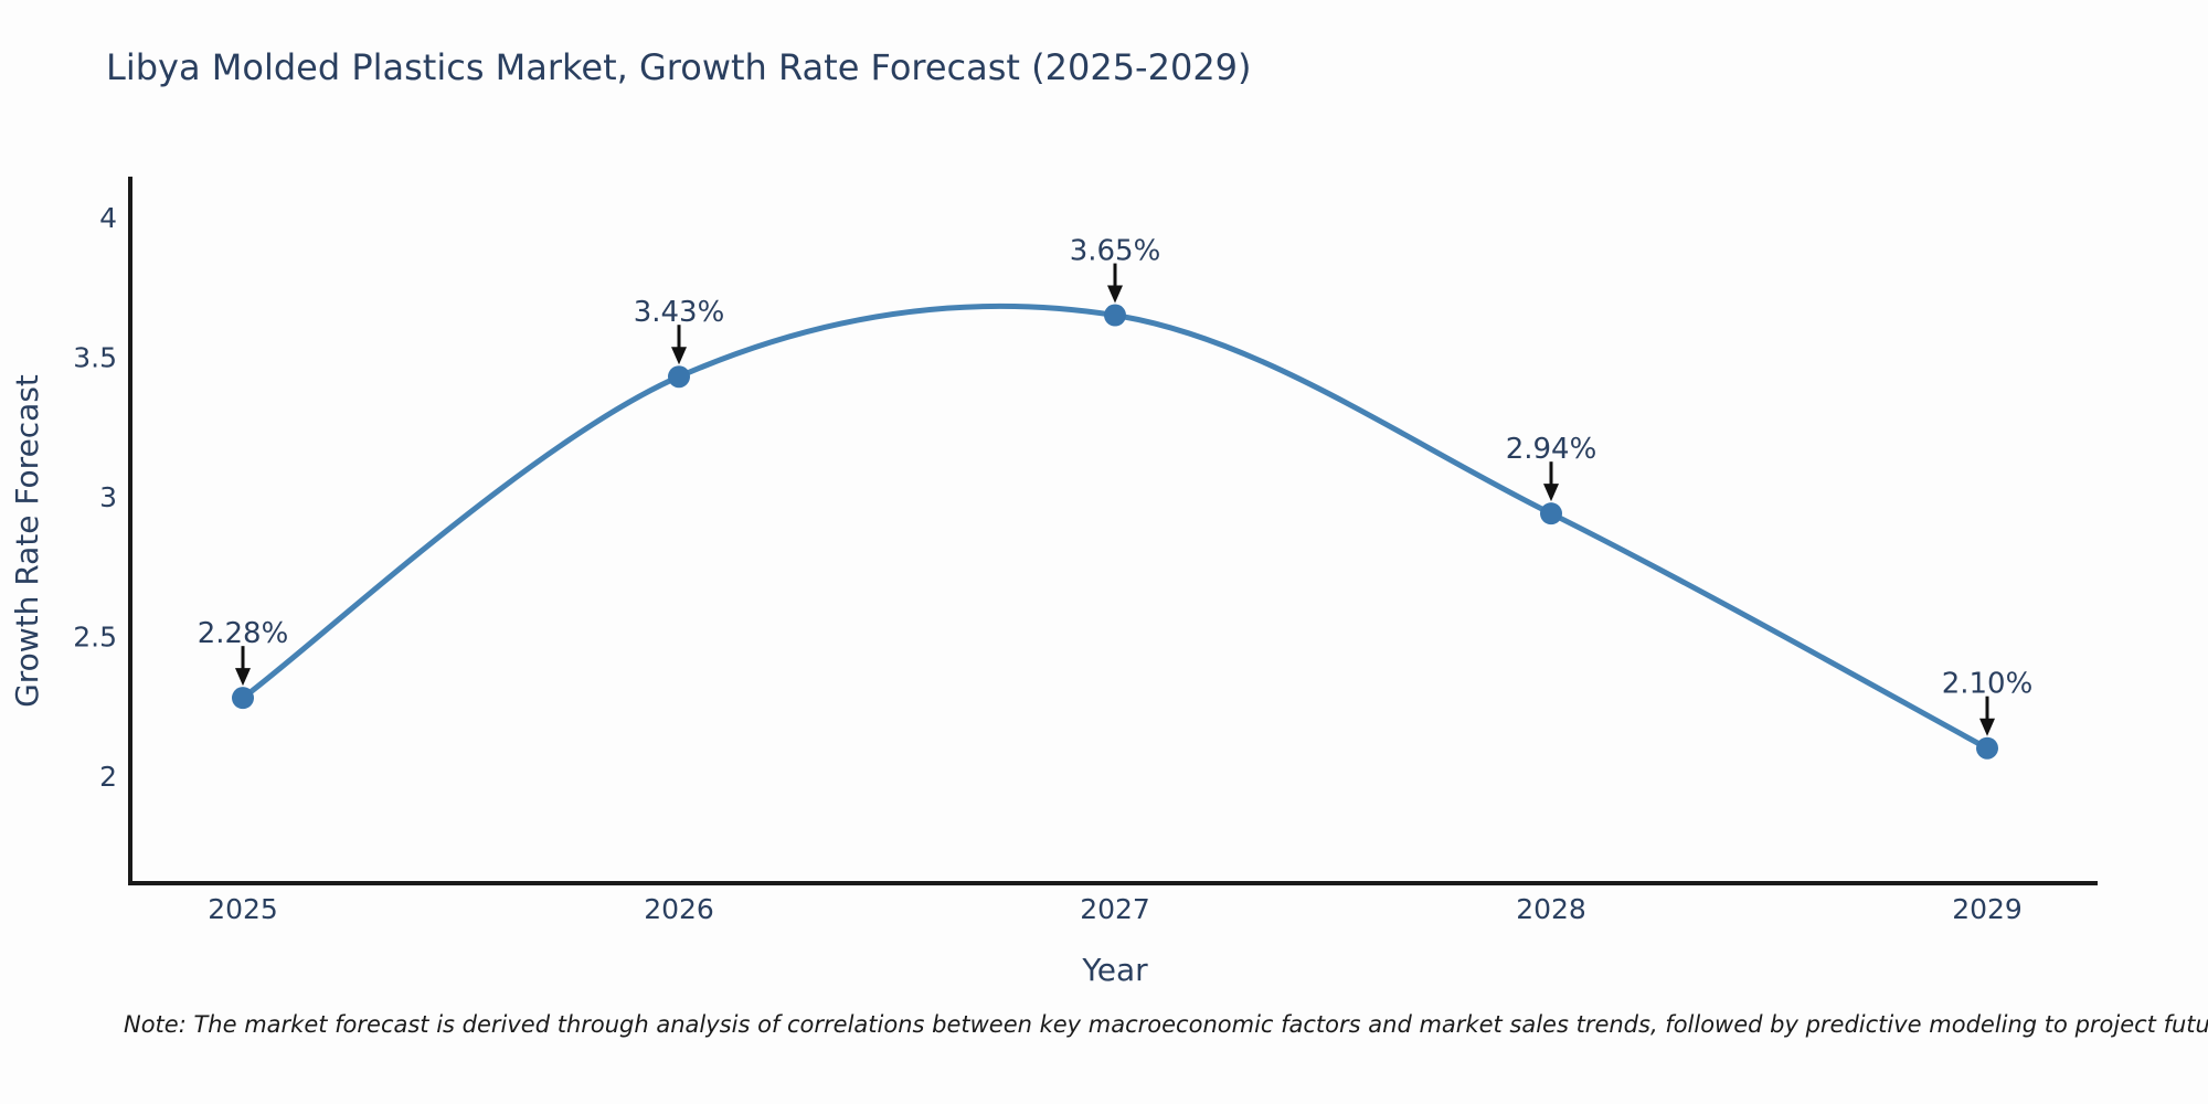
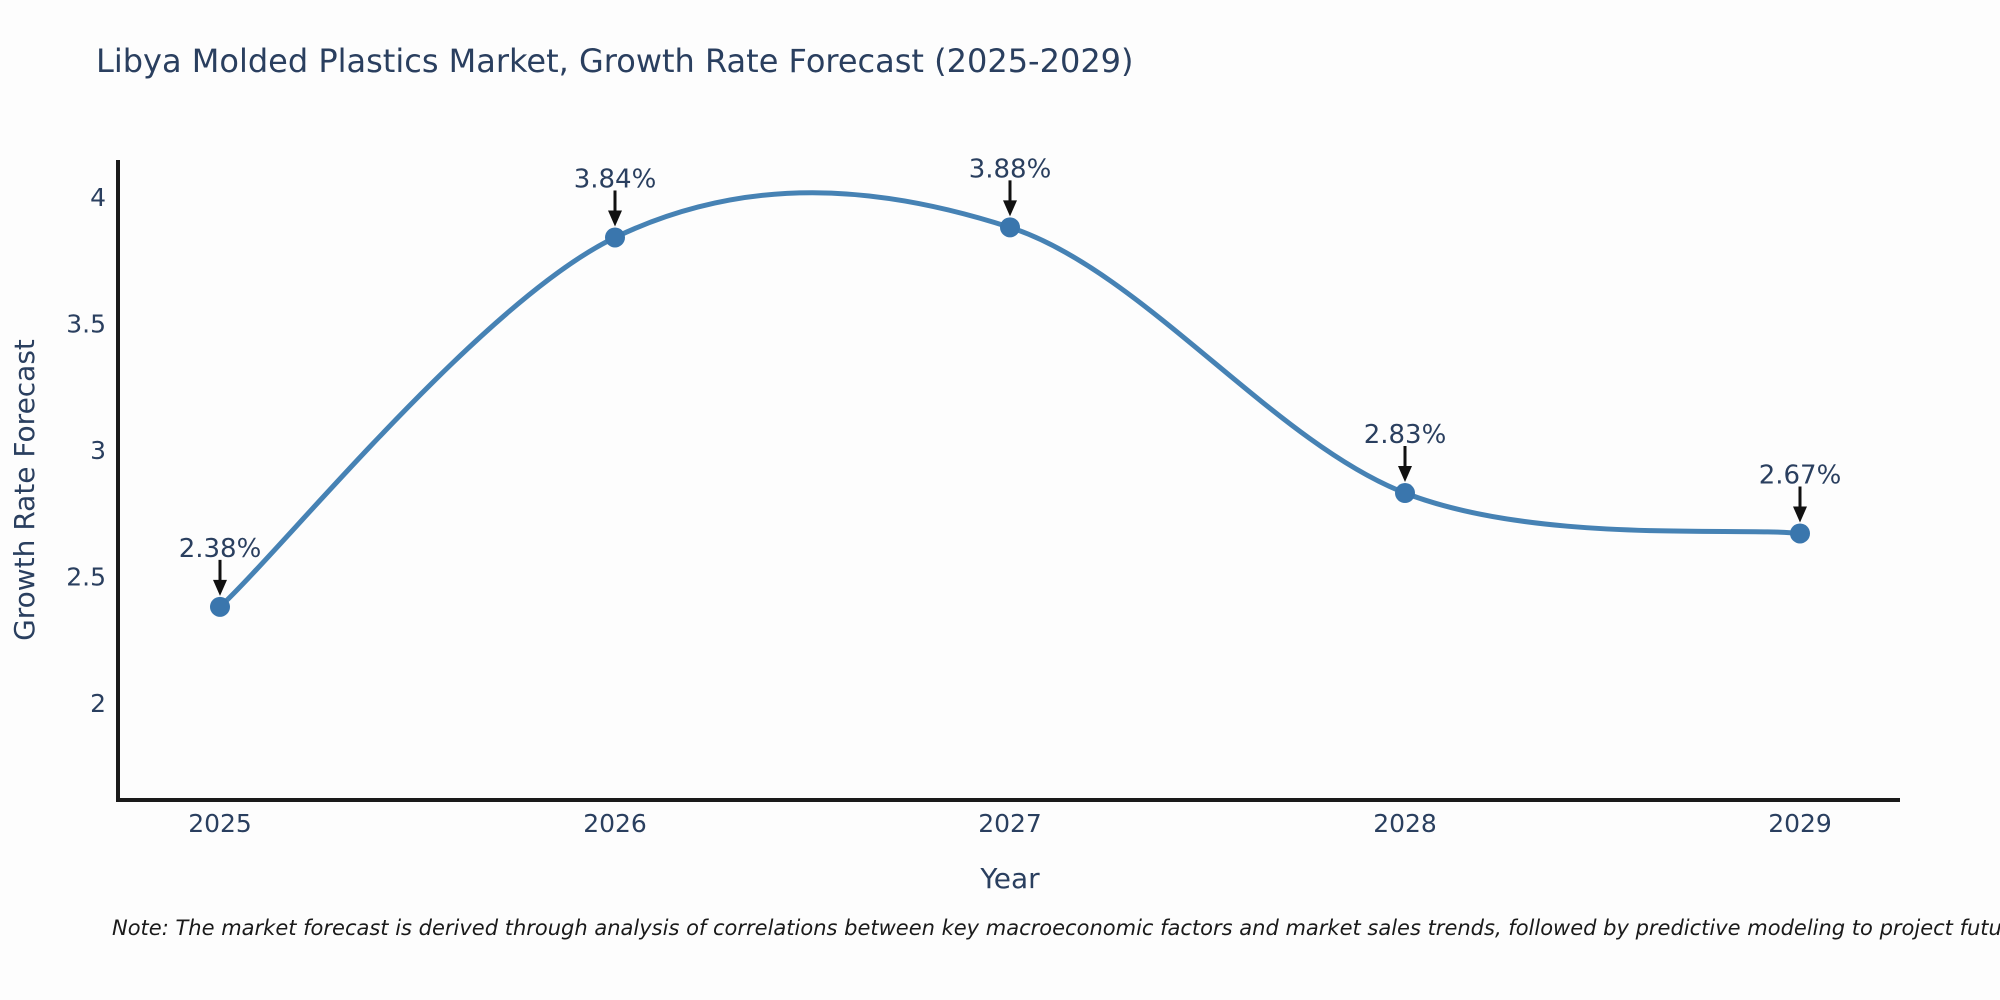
2025: 2.28% -> 2.38%
2026: 3.43% -> 3.84%
2027: 3.65% -> 3.88%
2028: 2.94% -> 2.83%
2029: 2.10% -> 2.67%
